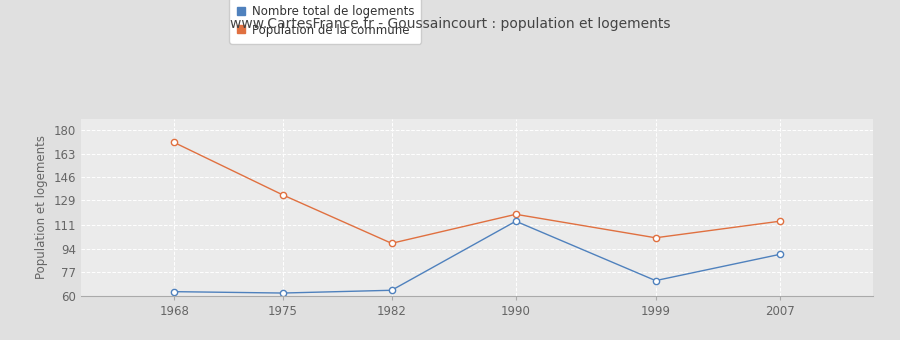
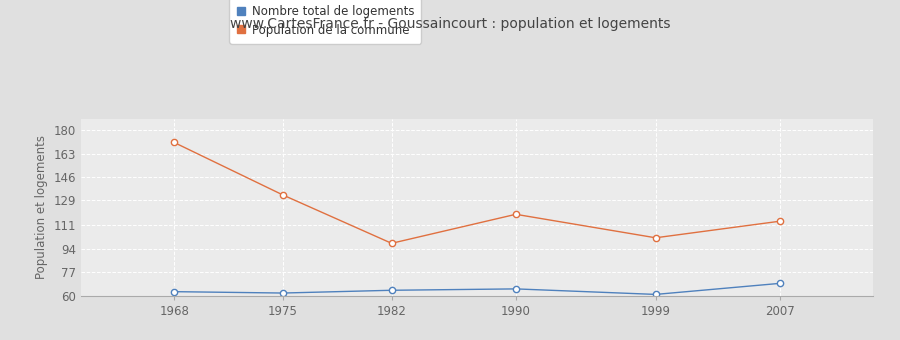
Nombre total de logements/1990: 114 -> 65
Nombre total de logements/1999: 71 -> 61
Nombre total de logements/2007: 90 -> 69
